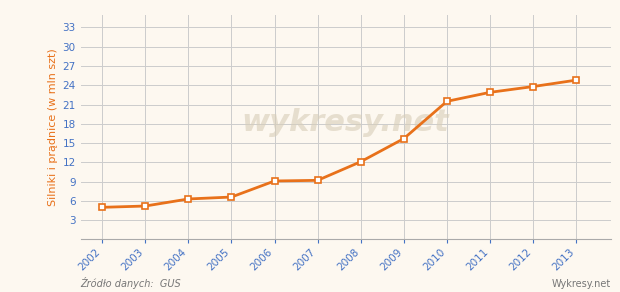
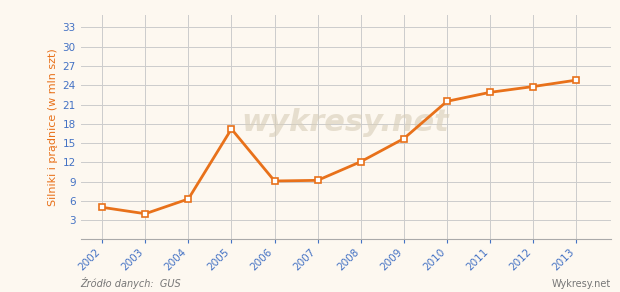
2003: 5.2 -> 4.0
2005: 6.6 -> 17.2
